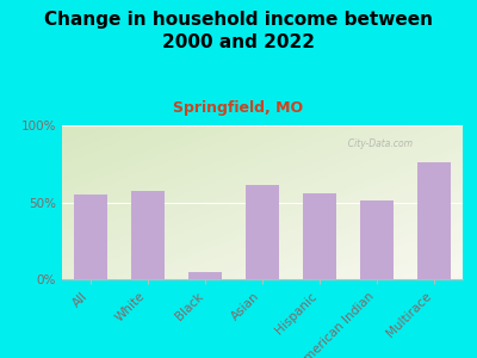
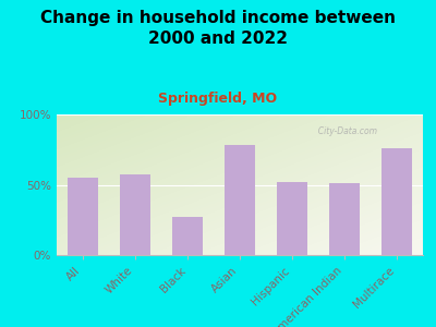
Black: 5% -> 27%
Asian: 61% -> 78%
Hispanic: 56% -> 52%
